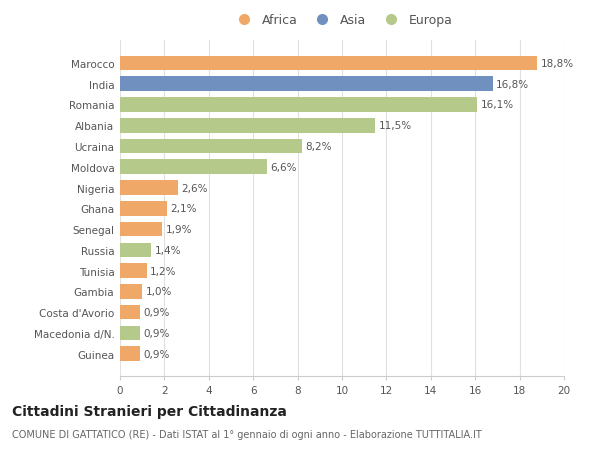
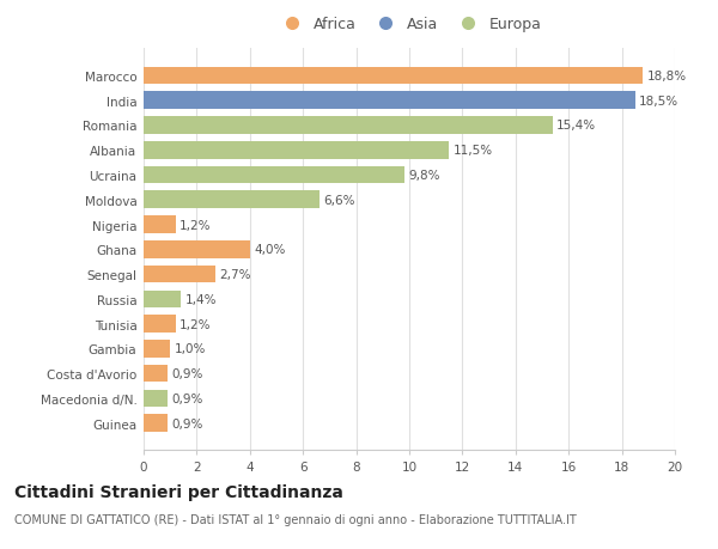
India: 16,8% -> 18,5%
Romania: 16,1% -> 15,4%
Ucraina: 8,2% -> 9,8%
Nigeria: 2,6% -> 1,2%
Ghana: 2,1% -> 4,0%
Senegal: 1,9% -> 2,7%
